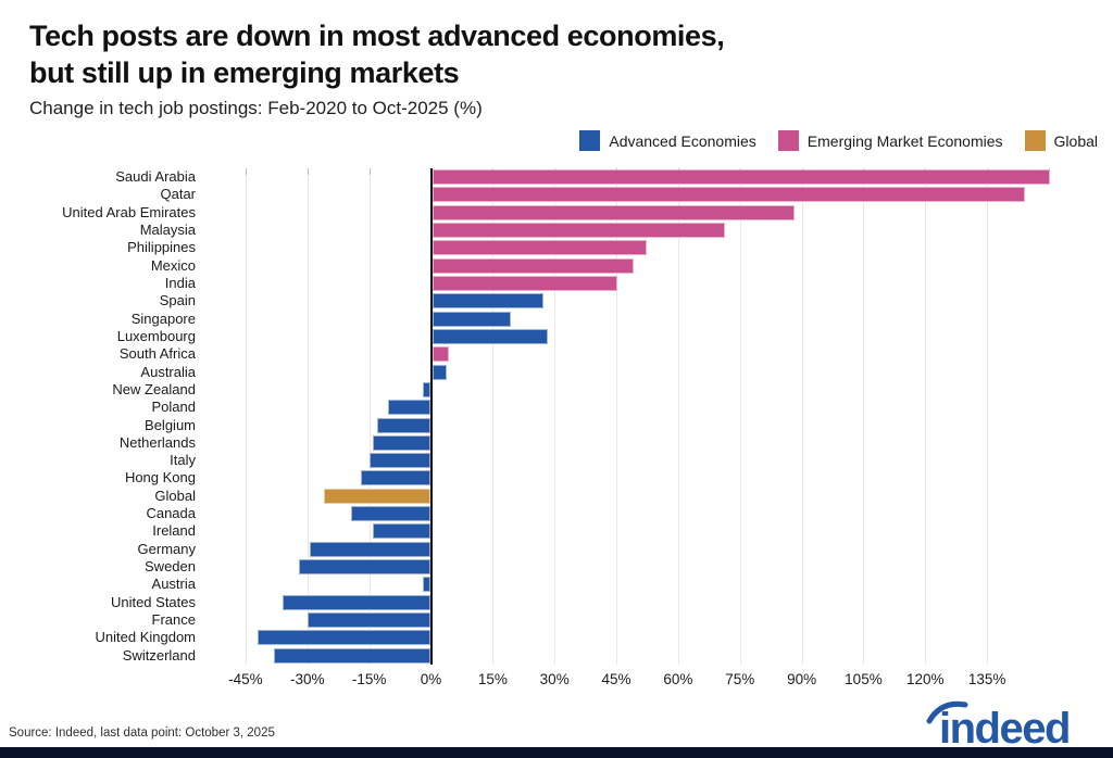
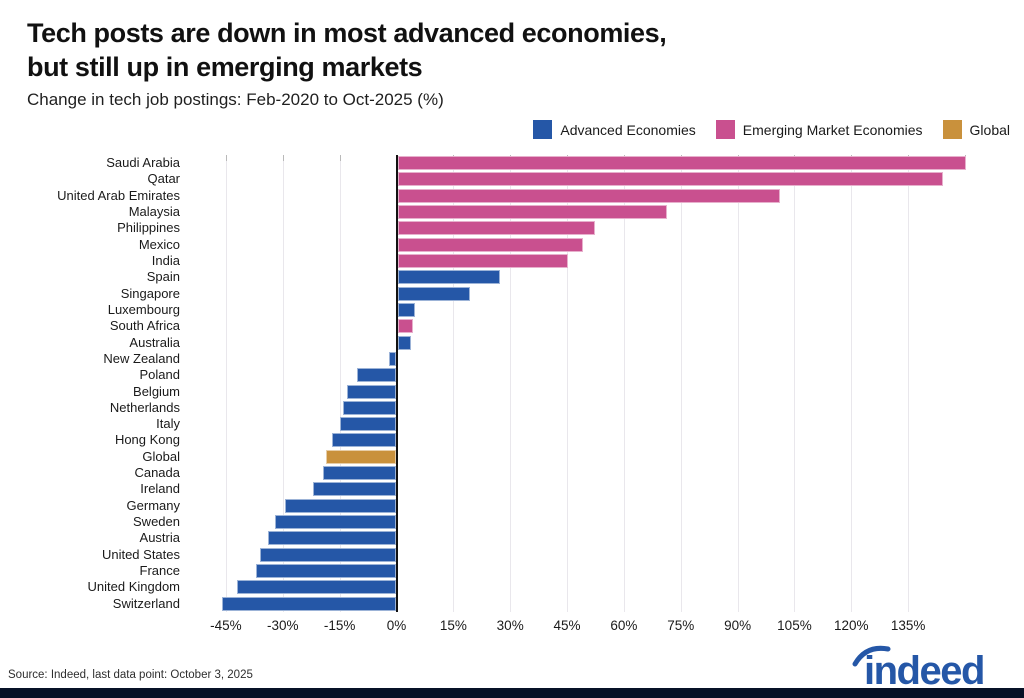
United Arab Emirates: 88% -> 101%
Luxembourg: 28% -> 4%
Global: -26% -> -18%
Ireland: -14% -> -22%
Austria: -2% -> -34%
France: -30% -> -37%
Switzerland: -38% -> -46%
